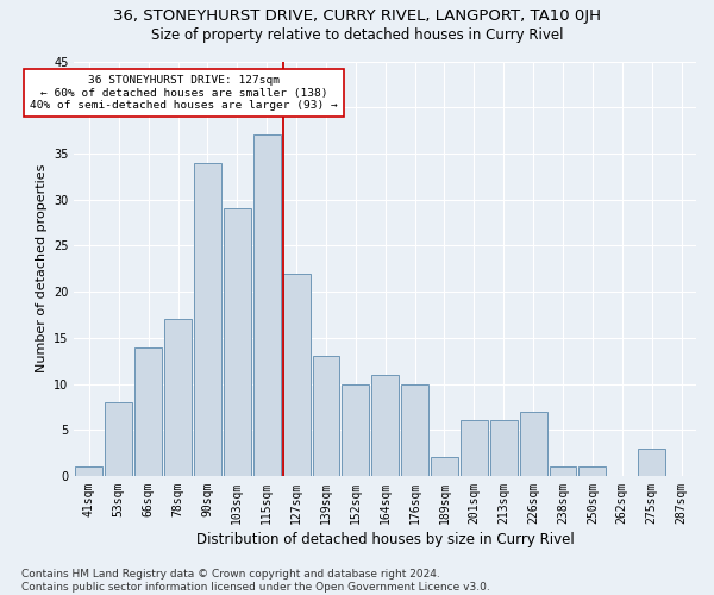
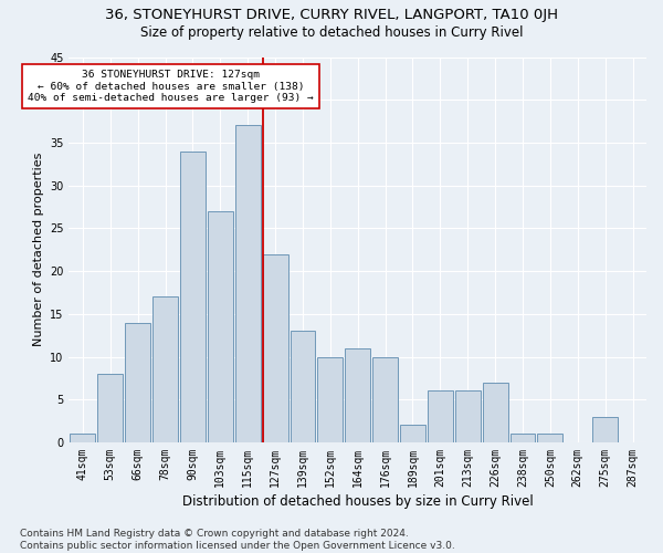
103sqm: 29 -> 27
